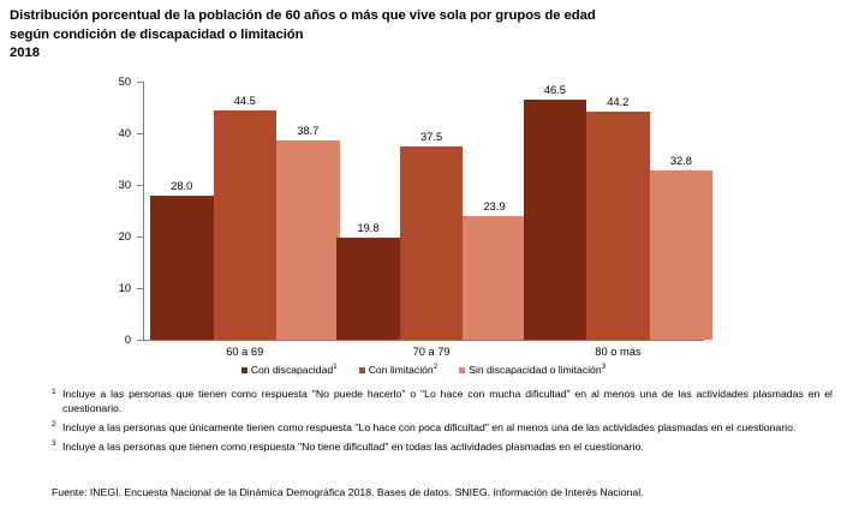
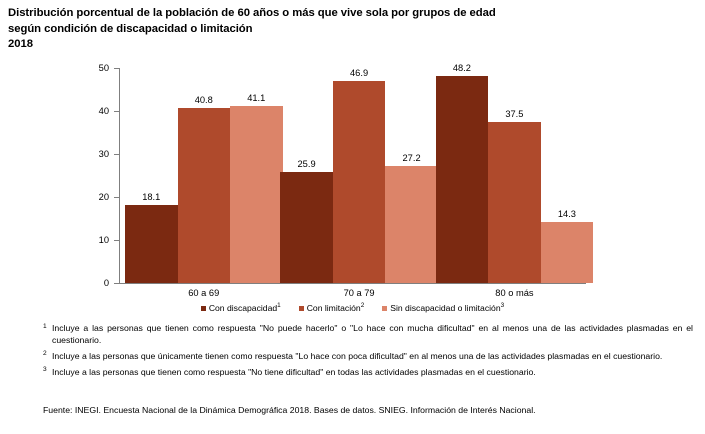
Con discapacidad/60 a 69: 28.0 -> 18.1
Con limitación/60 a 69: 44.5 -> 40.8
Sin discapacidad o limitación/60 a 69: 38.7 -> 41.1
Con discapacidad/70 a 79: 19.8 -> 25.9
Con limitación/70 a 79: 37.5 -> 46.9
Sin discapacidad o limitación/70 a 79: 23.9 -> 27.2
Con discapacidad/80 o más: 46.5 -> 48.2
Con limitación/80 o más: 44.2 -> 37.5
Sin discapacidad o limitación/80 o más: 32.8 -> 14.3
